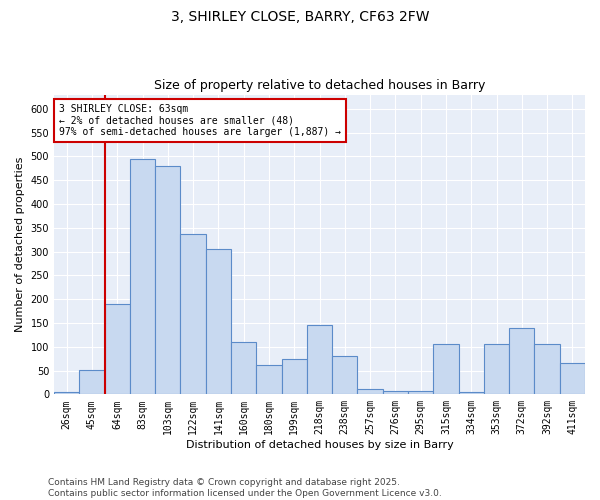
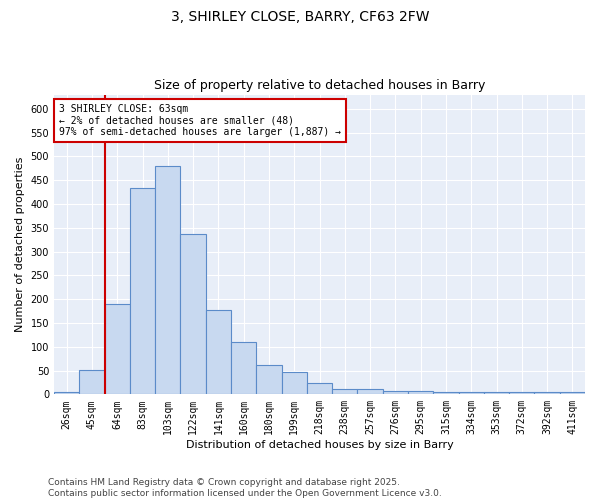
83sqm: 495 -> 433
141sqm: 305 -> 177
199sqm: 75 -> 47
218sqm: 145 -> 23
238sqm: 80 -> 11
315sqm: 105 -> 4
353sqm: 105 -> 5
372sqm: 140 -> 4
392sqm: 105 -> 4
411sqm: 65 -> 4
